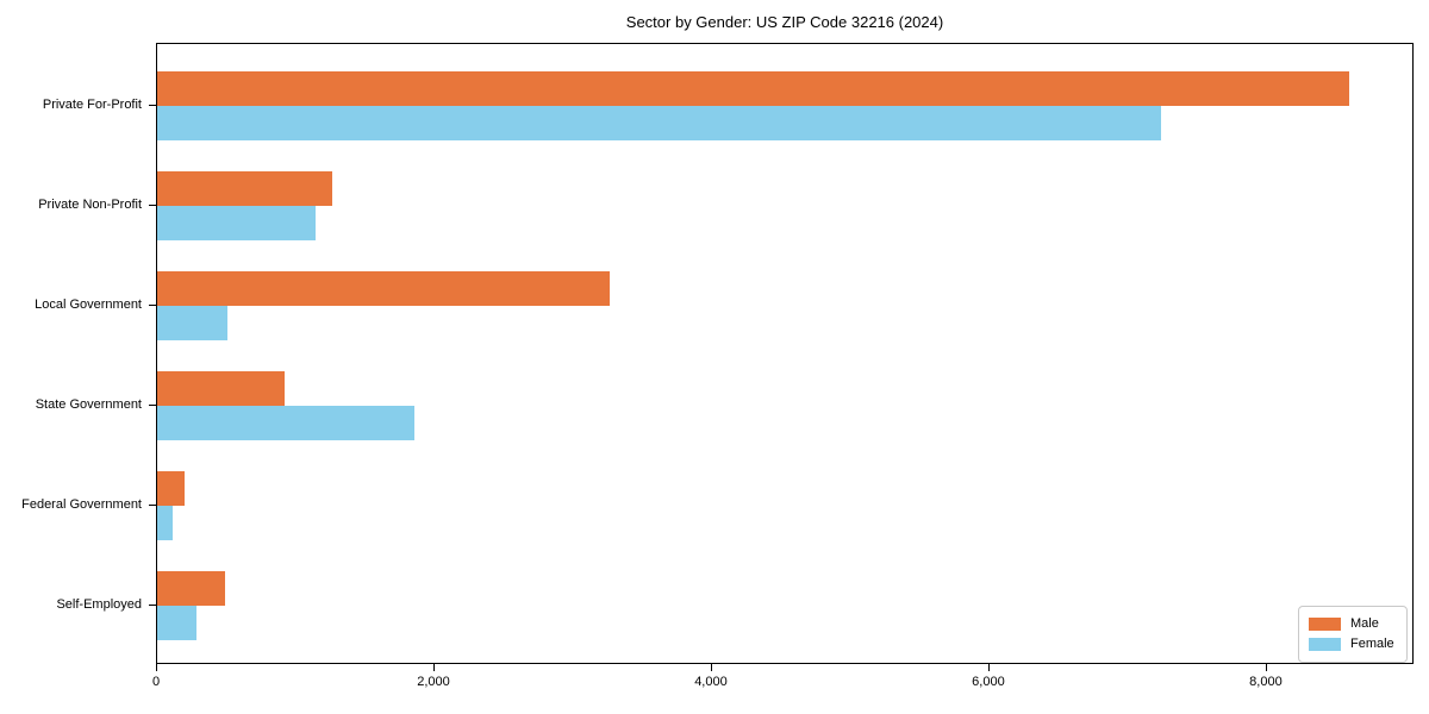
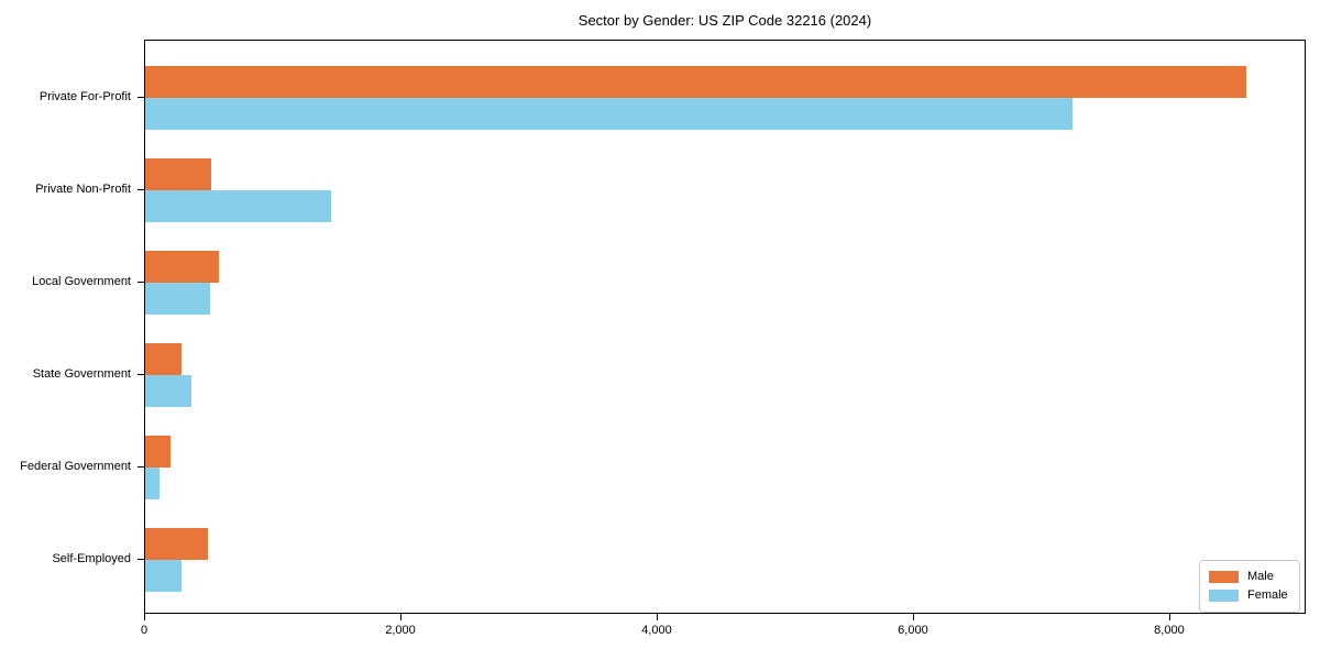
Male/Private Non-Profit: 1260 -> 520
Female/Private Non-Profit: 1140 -> 1450
Male/Local Government: 3270 -> 580
Male/State Government: 920 -> 280
Female/State Government: 1860 -> 360
